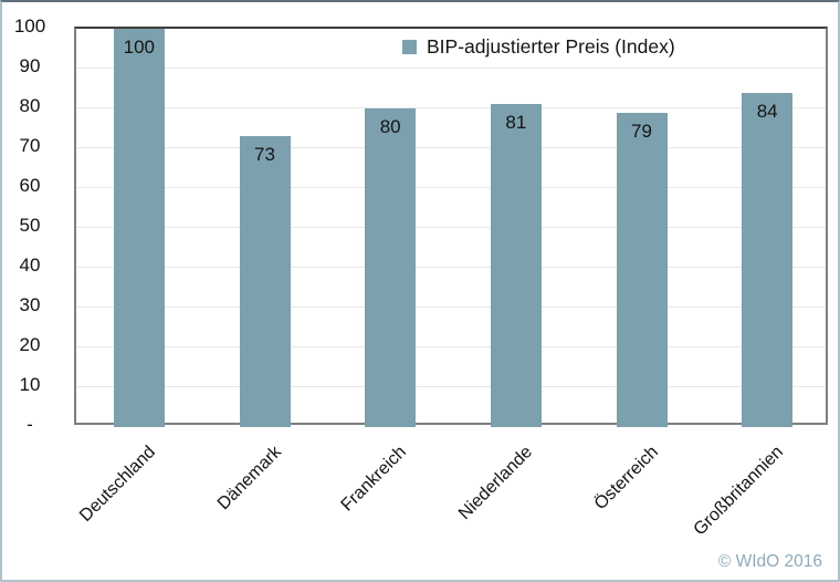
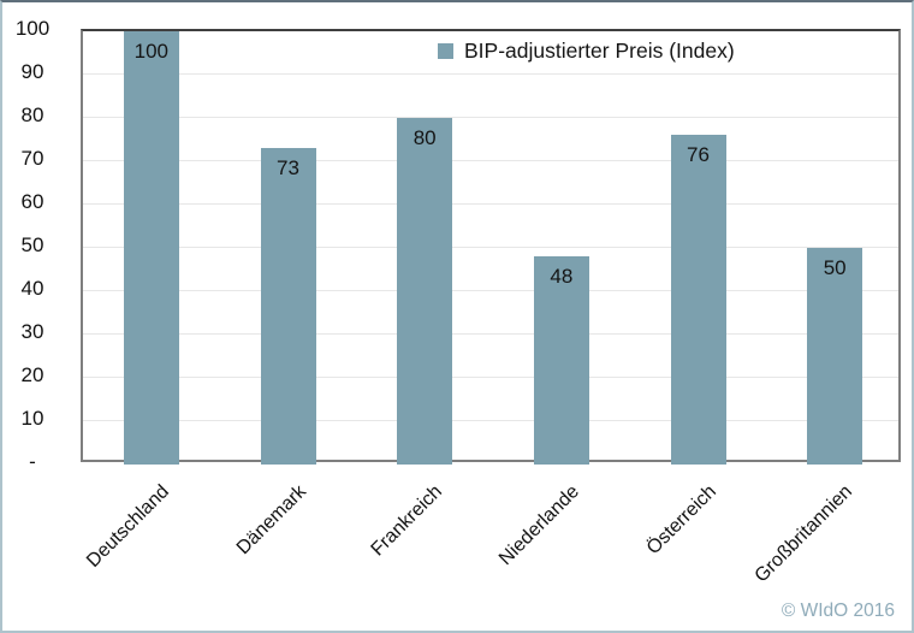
Niederlande: 81 -> 48
Österreich: 79 -> 76
Großbritannien: 84 -> 50
